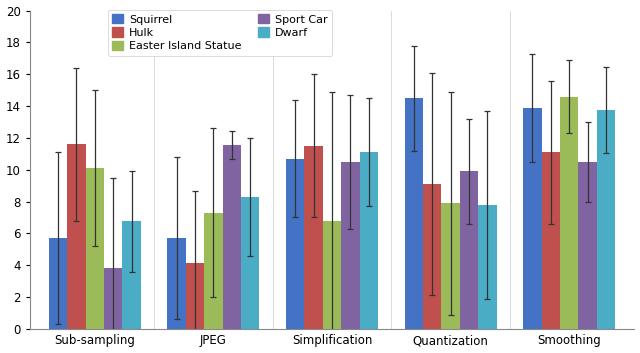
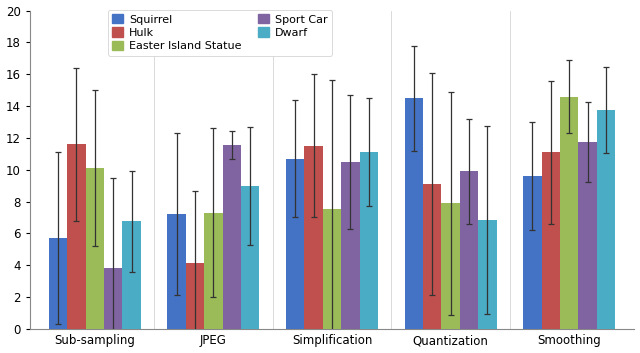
Squirrel/JPEG: 5.7 -> 7.2
Dwarf/JPEG: 8.3 -> 9.0
Easter Island Statue/Simplification: 6.8 -> 7.5
Dwarf/Quantization: 7.8 -> 6.8
Squirrel/Smoothing: 13.9 -> 9.6
Sport Car/Smoothing: 10.5 -> 11.8
